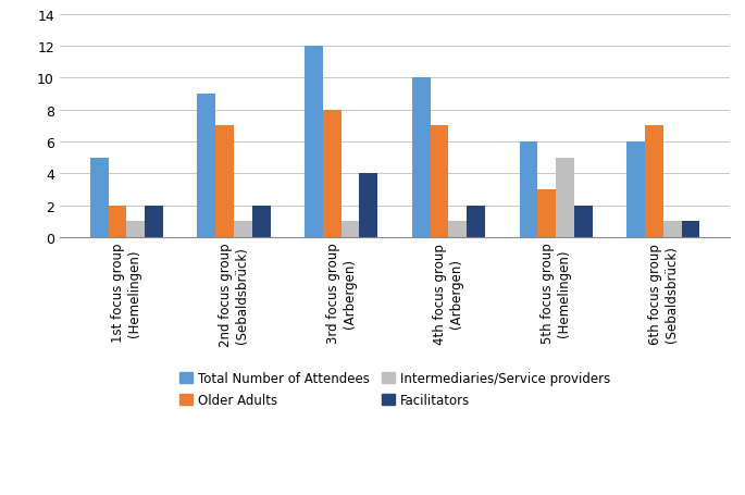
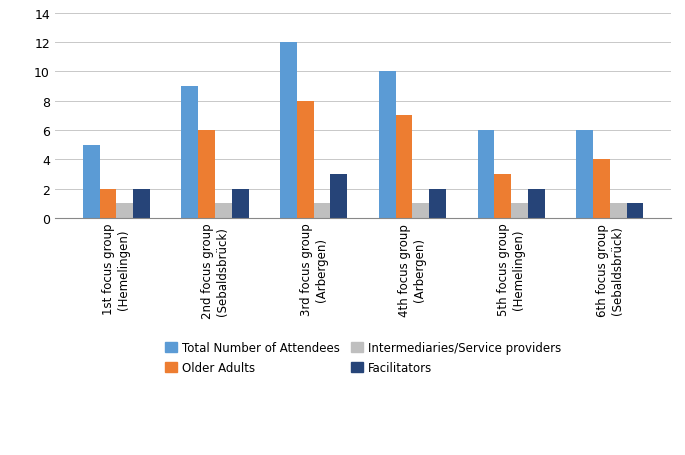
Older Adults/2nd focus group (Sebaldsbrück): 7 -> 6
Facilitators/3rd focus group (Arbergen): 4 -> 3
Intermediaries/Service providers/5th focus group (Hemelingen): 5 -> 1
Older Adults/6th focus group (Sebaldsbrück): 7 -> 4
